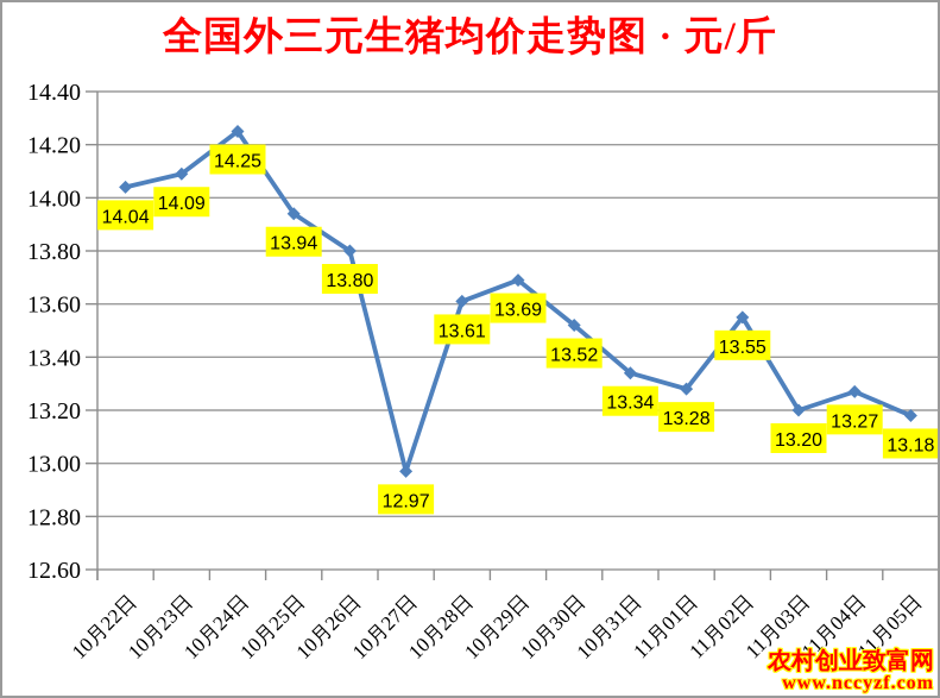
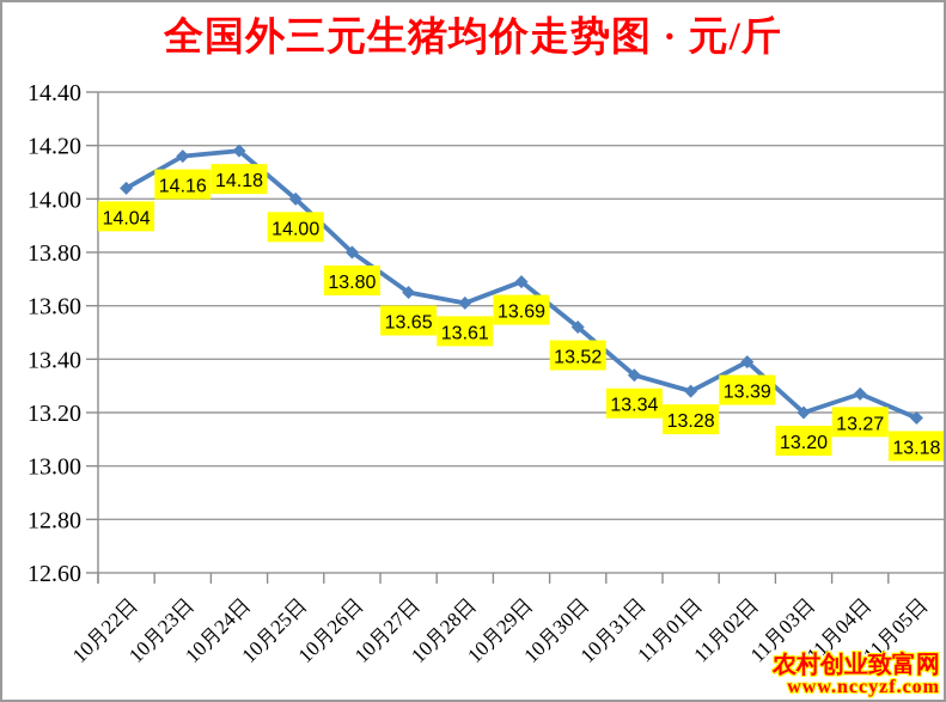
10月23日: 14.09 -> 14.16
10月24日: 14.25 -> 14.18
10月25日: 13.94 -> 14.00
10月27日: 12.97 -> 13.65
11月02日: 13.55 -> 13.39
